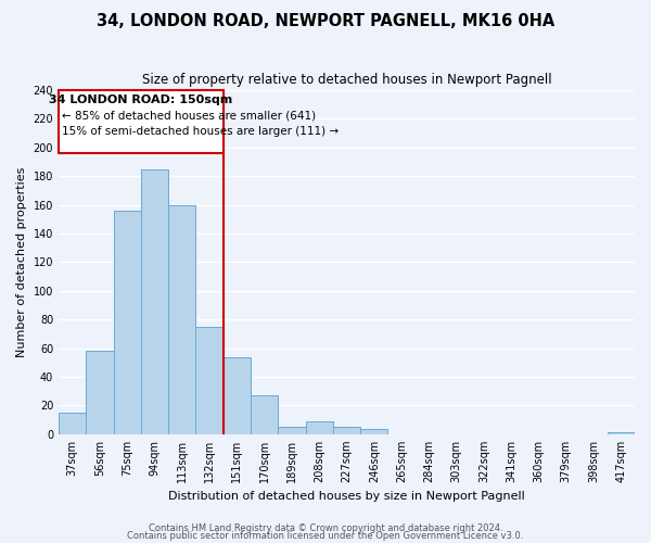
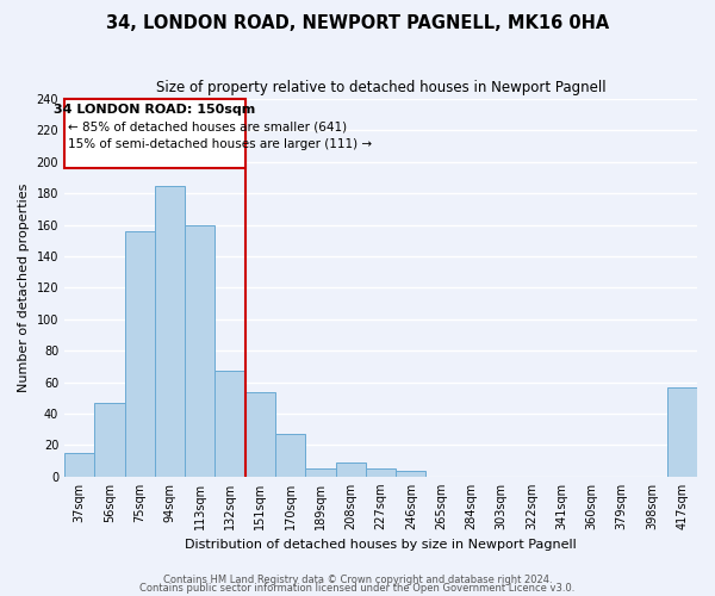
56sqm: 58 -> 47
132sqm: 75 -> 67
417sqm: 1 -> 57
